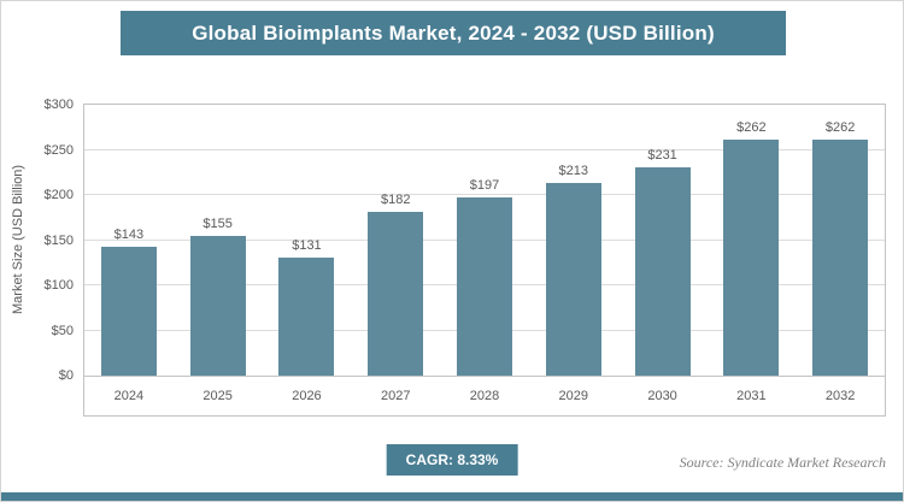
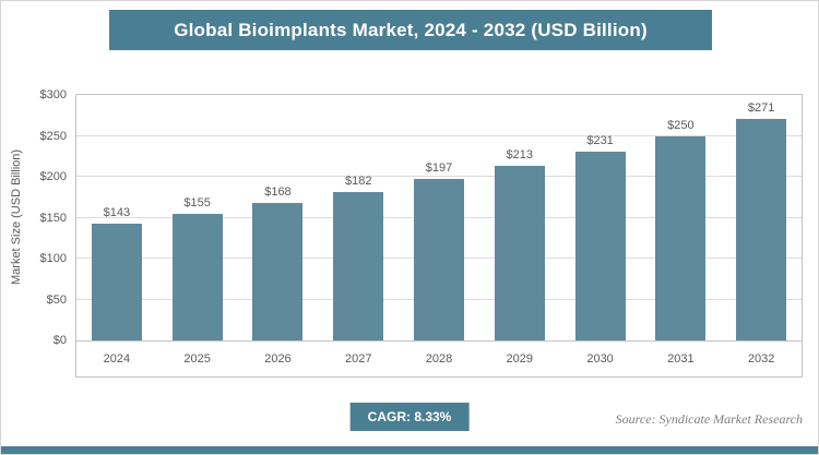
2026: $131 -> $168
2031: $262 -> $250
2032: $262 -> $271
